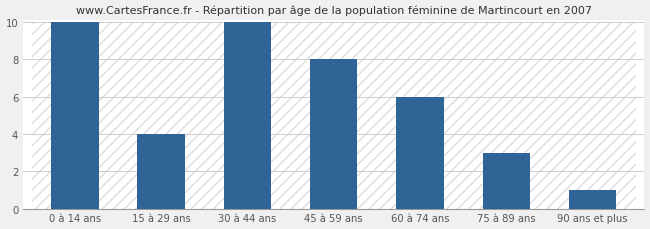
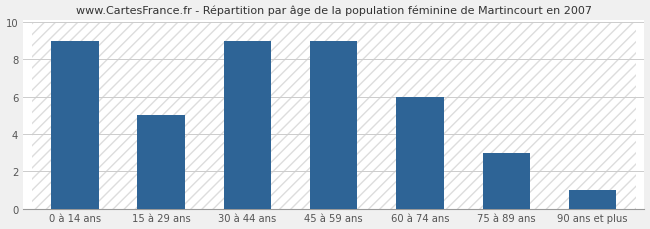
0 à 14 ans: 10 -> 9
15 à 29 ans: 4 -> 5
30 à 44 ans: 10 -> 9
45 à 59 ans: 8 -> 9
